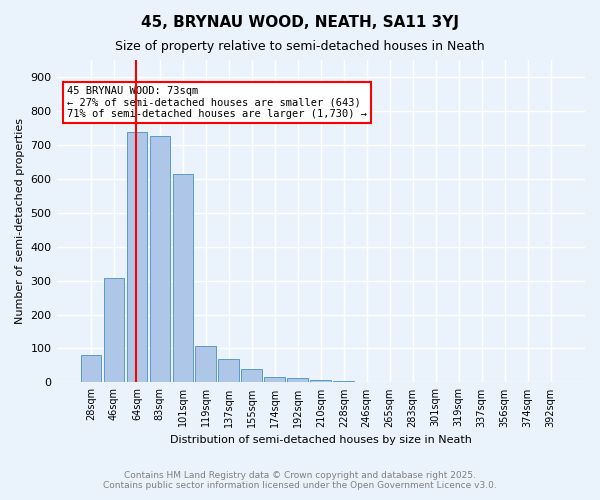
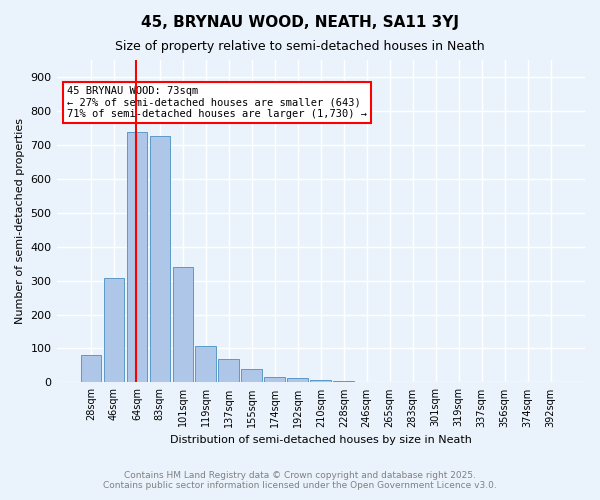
101sqm: 615 -> 340
